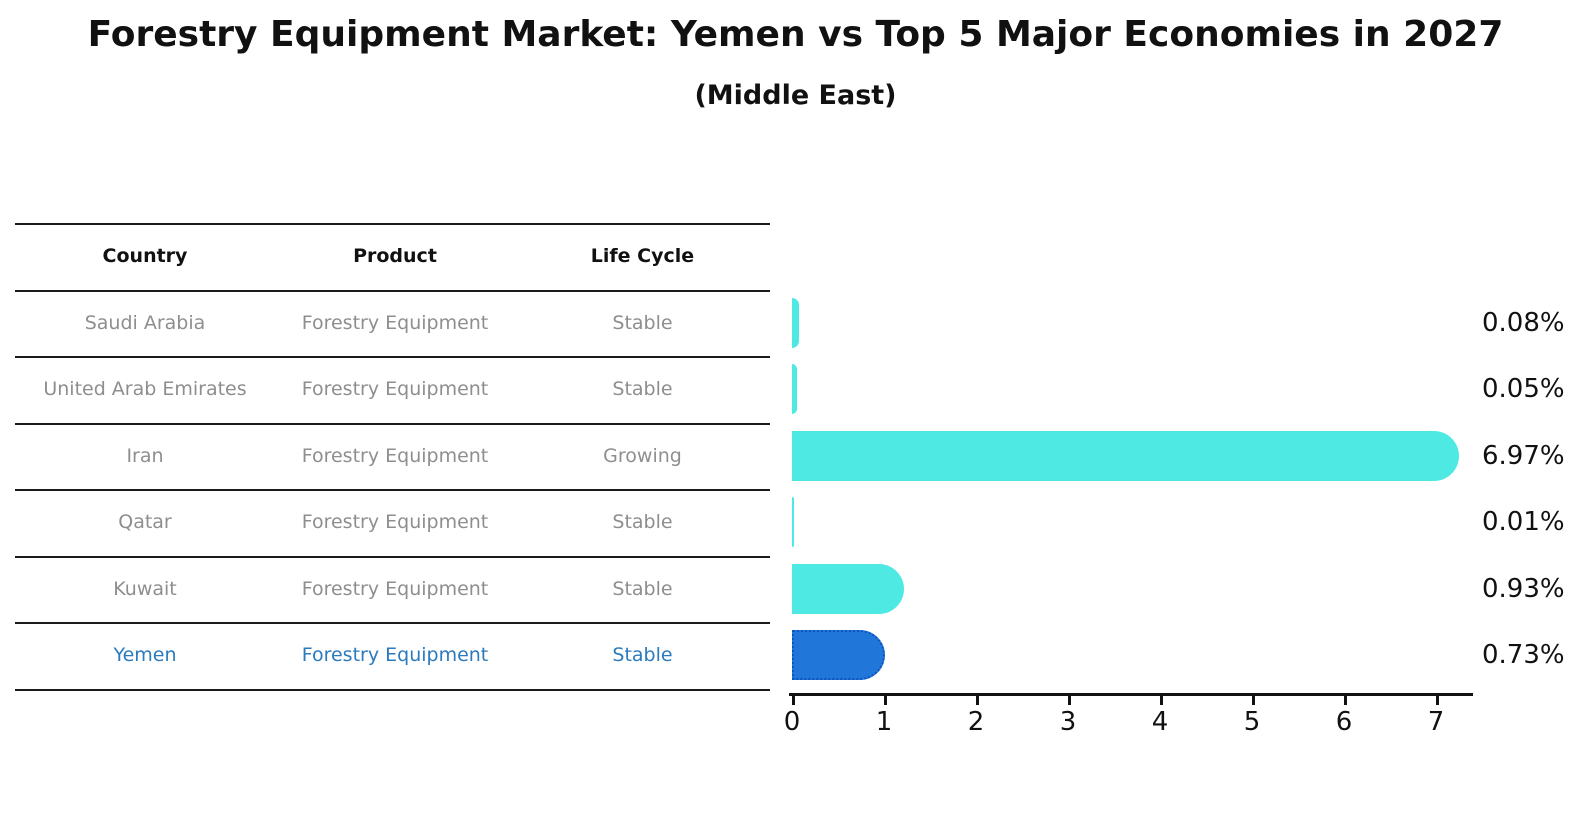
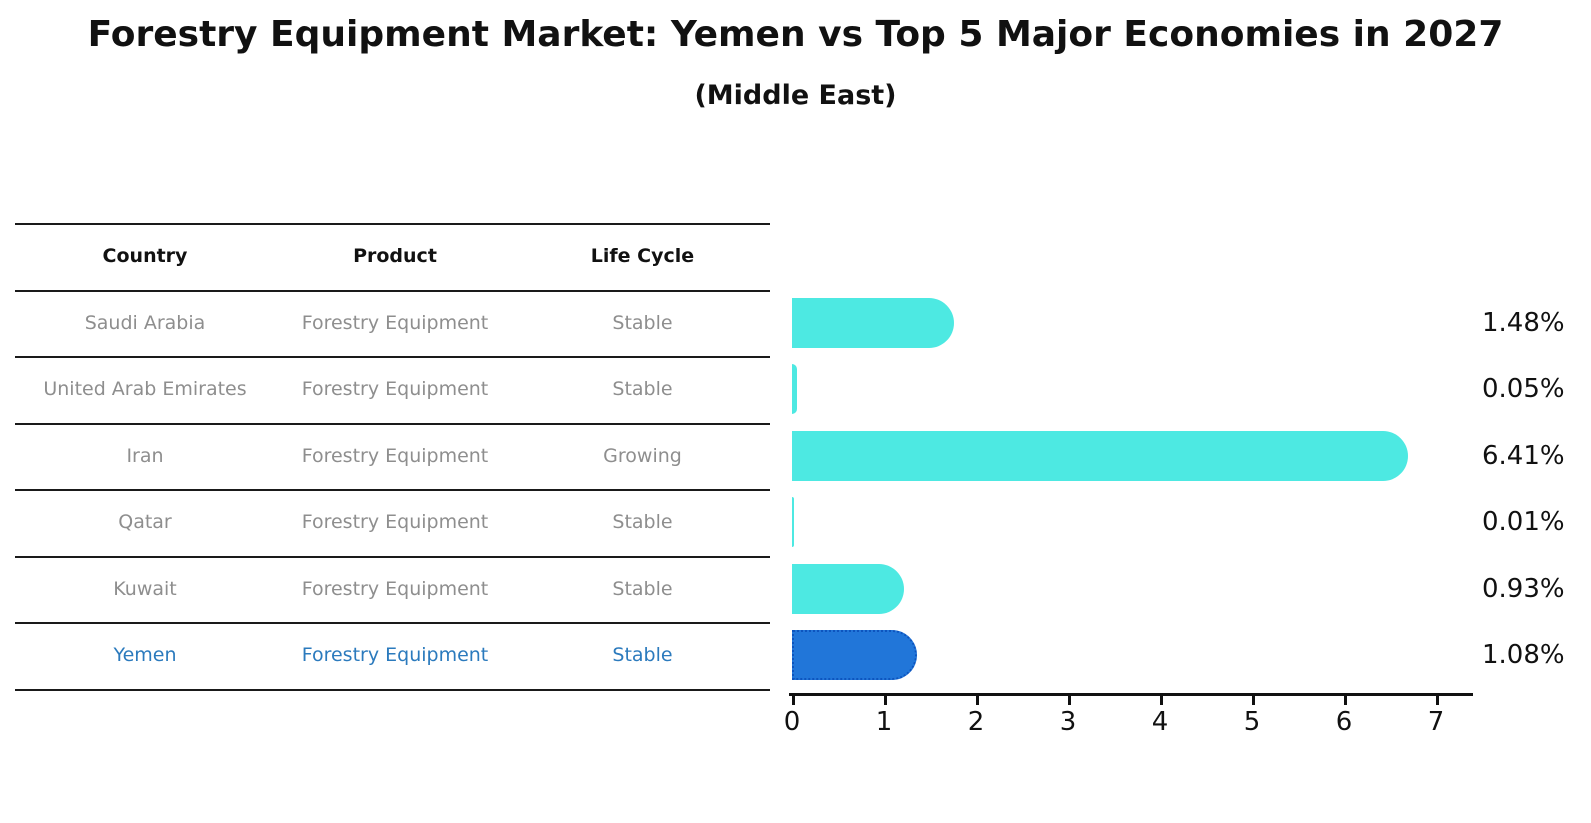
Saudi Arabia: 0.08% -> 1.48%
Iran: 6.97% -> 6.41%
Yemen: 0.73% -> 1.08%
